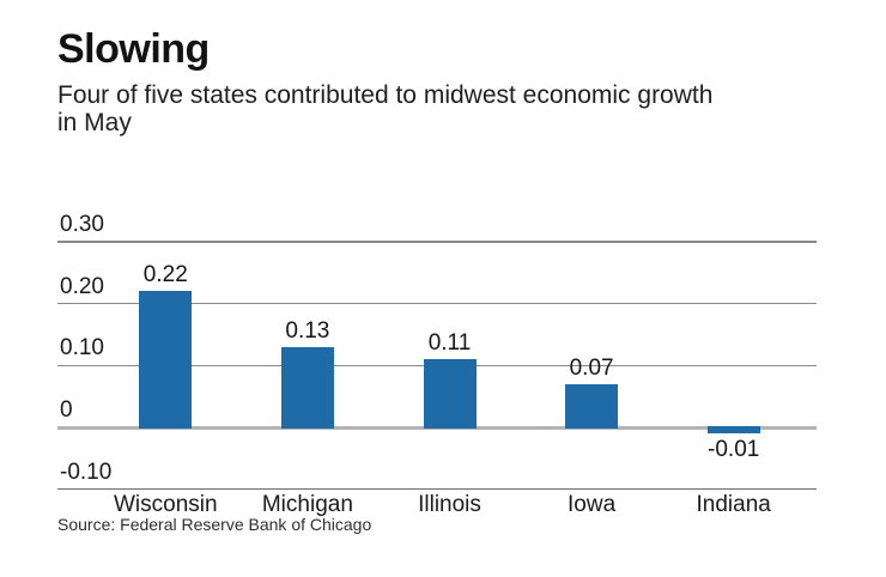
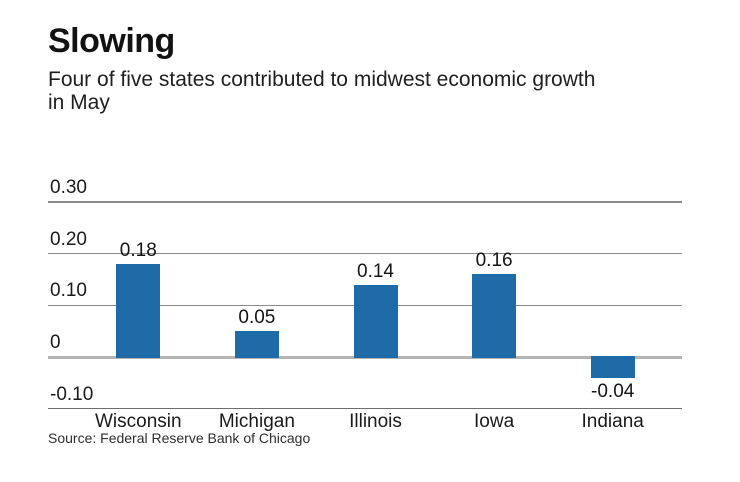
Wisconsin: 0.22 -> 0.18
Michigan: 0.13 -> 0.05
Illinois: 0.11 -> 0.14
Iowa: 0.07 -> 0.16
Indiana: -0.01 -> -0.04
